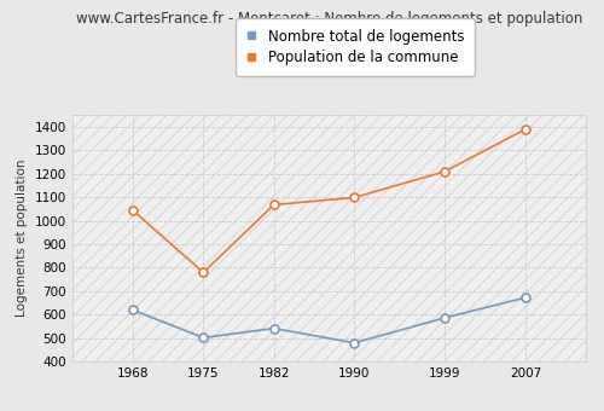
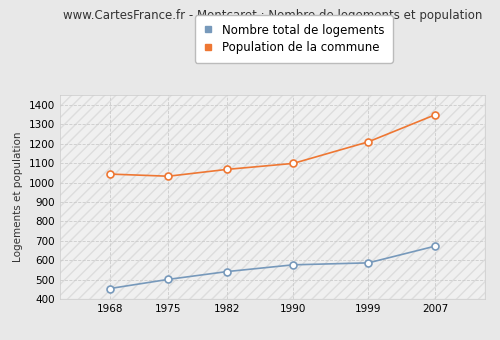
Nombre total de logements/1968: 620 -> 460
Population de la commune/1975: 780 -> 1030
Nombre total de logements/1990: 480 -> 580
Population de la commune/2007: 1390 -> 1350
